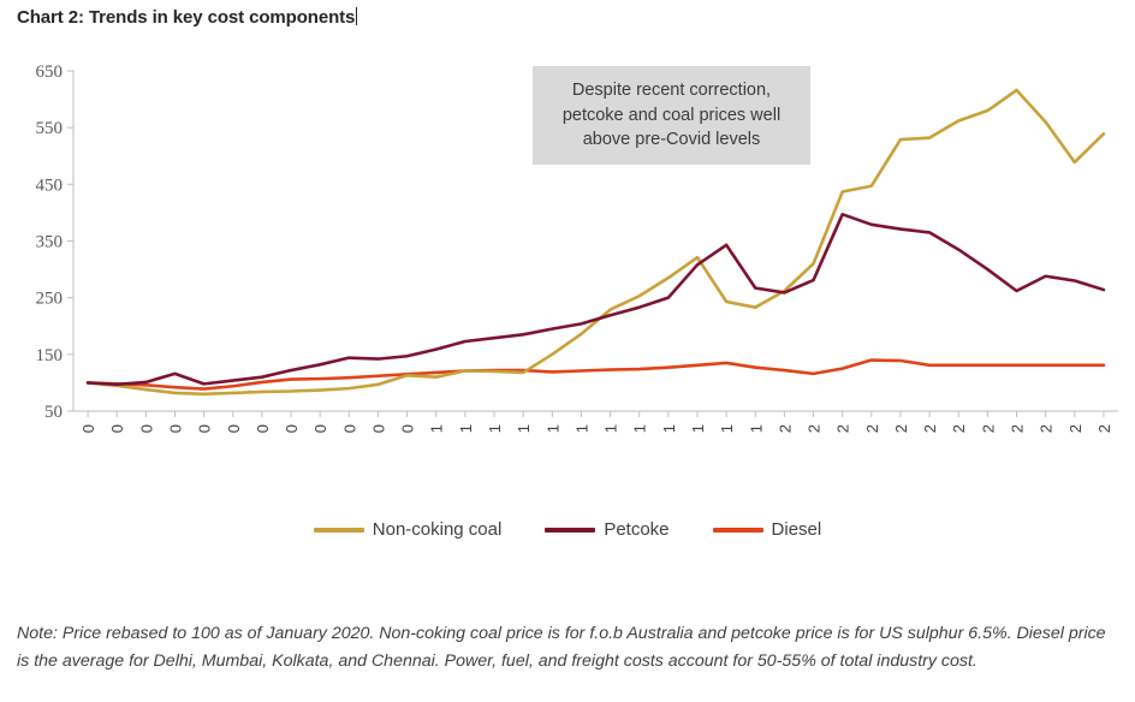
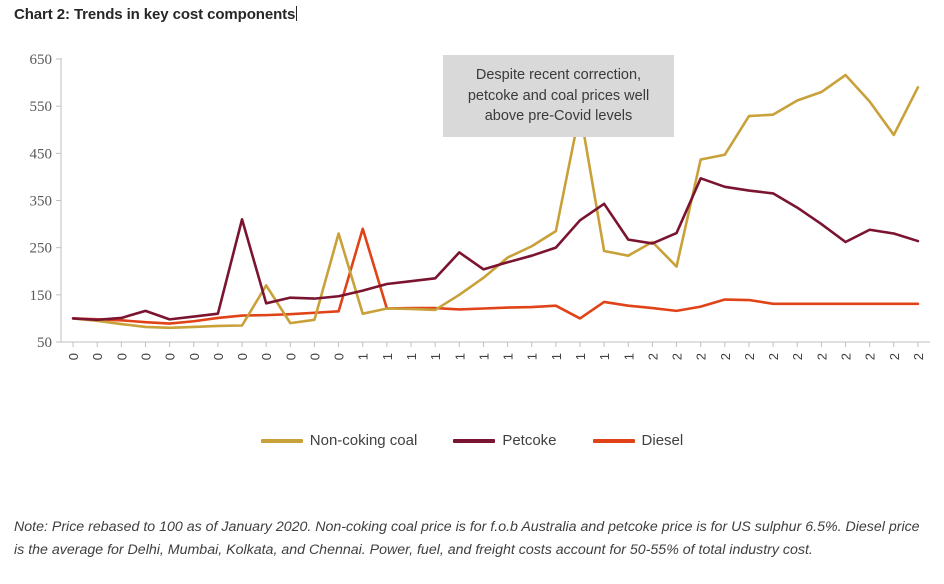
Petcoke/Aug-20: 120 -> 310
Non-coking coal/Sep-20: 90 -> 170
Non-coking coal/Dec-20: 110 -> 280
Diesel/Jan-21: 120 -> 290
Petcoke/May-21: 200 -> 240
Non-coking coal/Oct-21: 320 -> 540
Diesel/Oct-21: 130 -> 100
Non-coking coal/Feb-22: 310 -> 210
Non-coking coal/Dec-22: 540 -> 590
